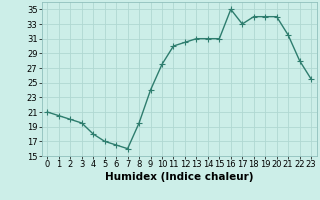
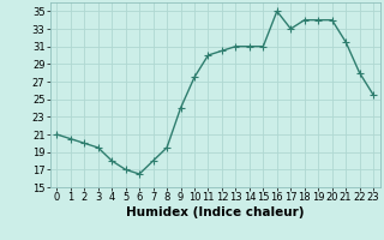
7: 16.0 -> 18.0
